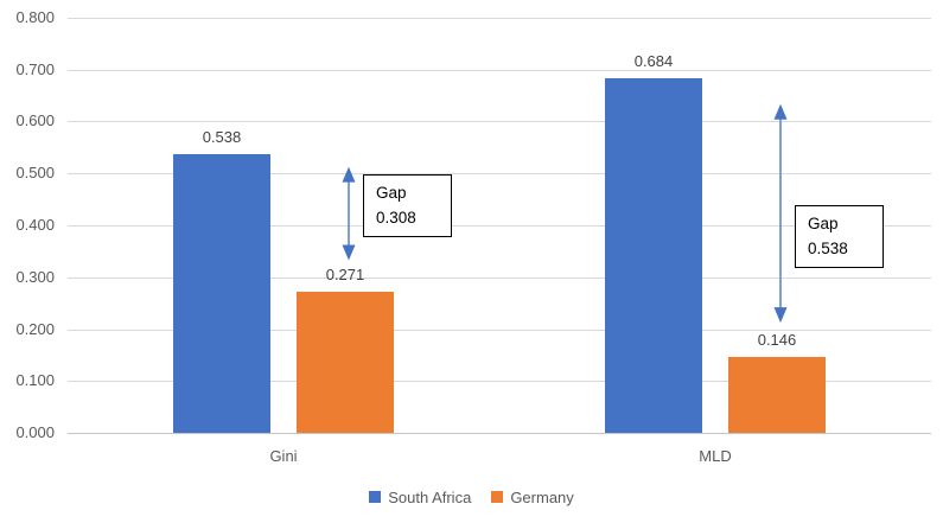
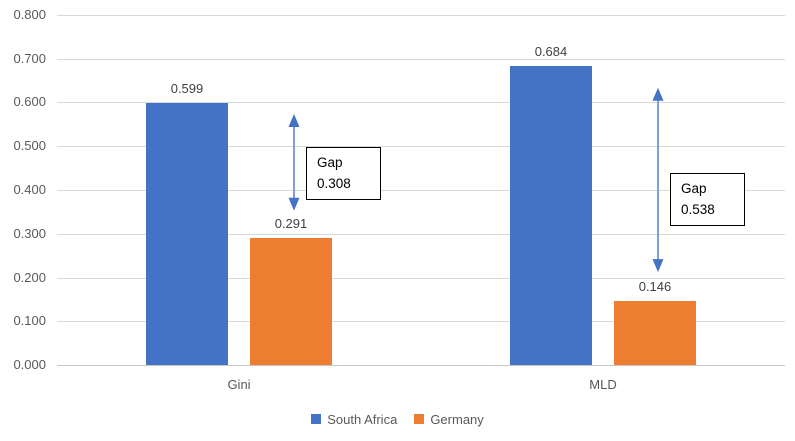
South Africa/Gini: 0.538 -> 0.599
Germany/Gini: 0.271 -> 0.291
